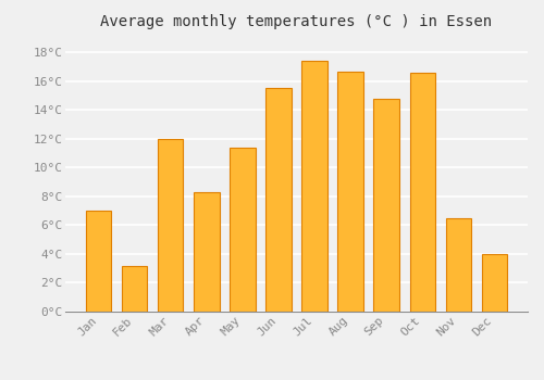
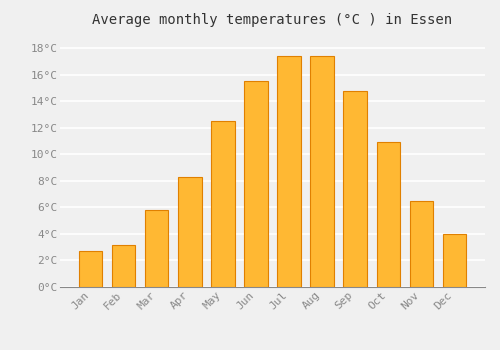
Jan: 7.0°C -> 2.7°C
Mar: 12.0°C -> 5.8°C
May: 11.4°C -> 12.5°C
Aug: 16.7°C -> 17.4°C
Oct: 16.6°C -> 10.9°C
